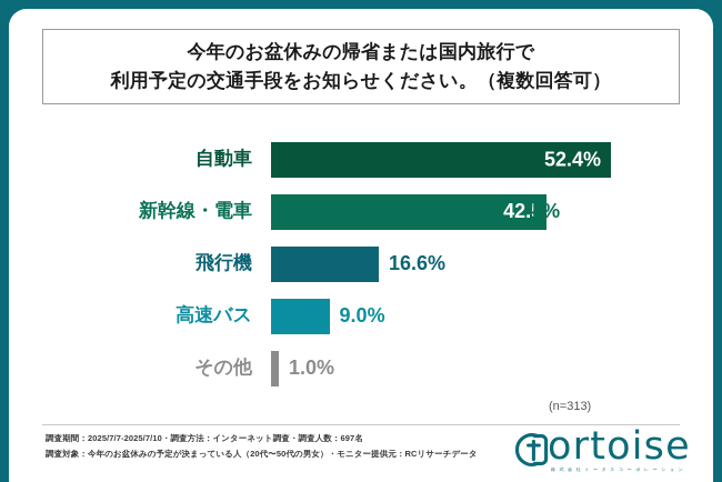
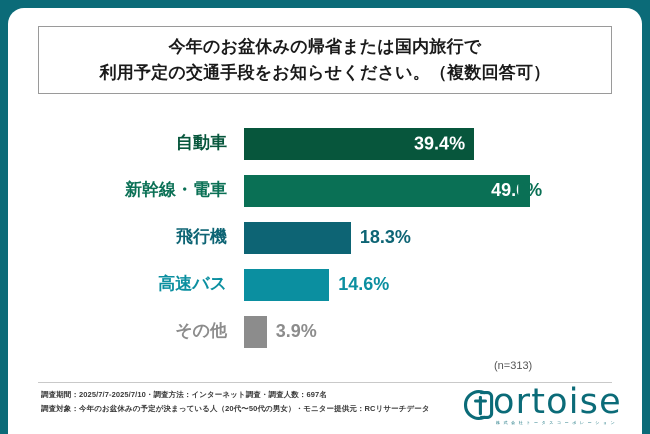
自動車: 52.4% -> 39.4%
新幹線・電車: 42.5% -> 49.0%
飛行機: 16.6% -> 18.3%
高速バス: 9.0% -> 14.6%
その他: 1.0% -> 3.9%
